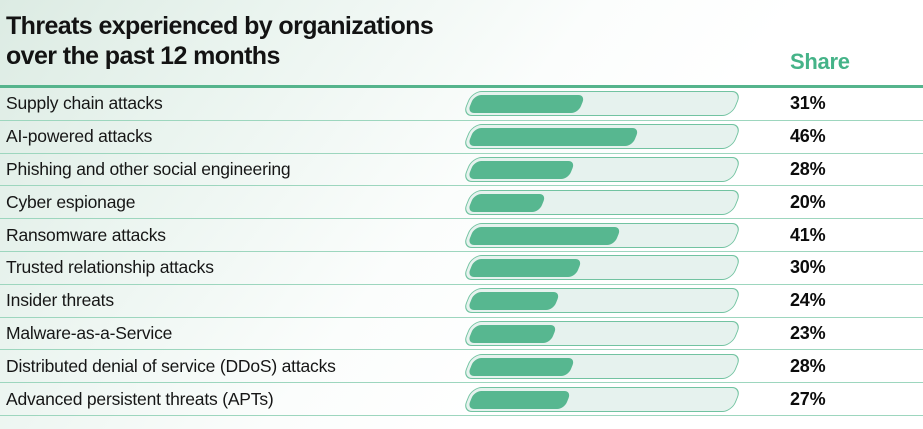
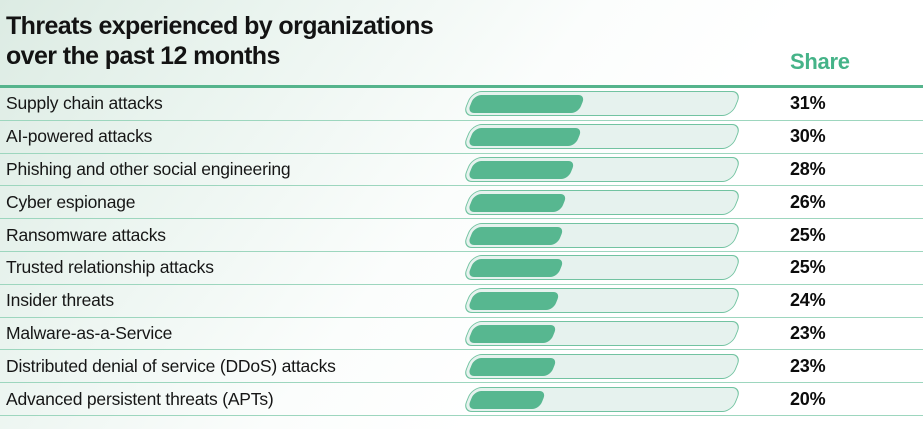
AI-powered attacks: 46% -> 30%
Cyber espionage: 20% -> 26%
Ransomware attacks: 41% -> 25%
Trusted relationship attacks: 30% -> 25%
Distributed denial of service (DDoS) attacks: 28% -> 23%
Advanced persistent threats (APTs): 27% -> 20%
